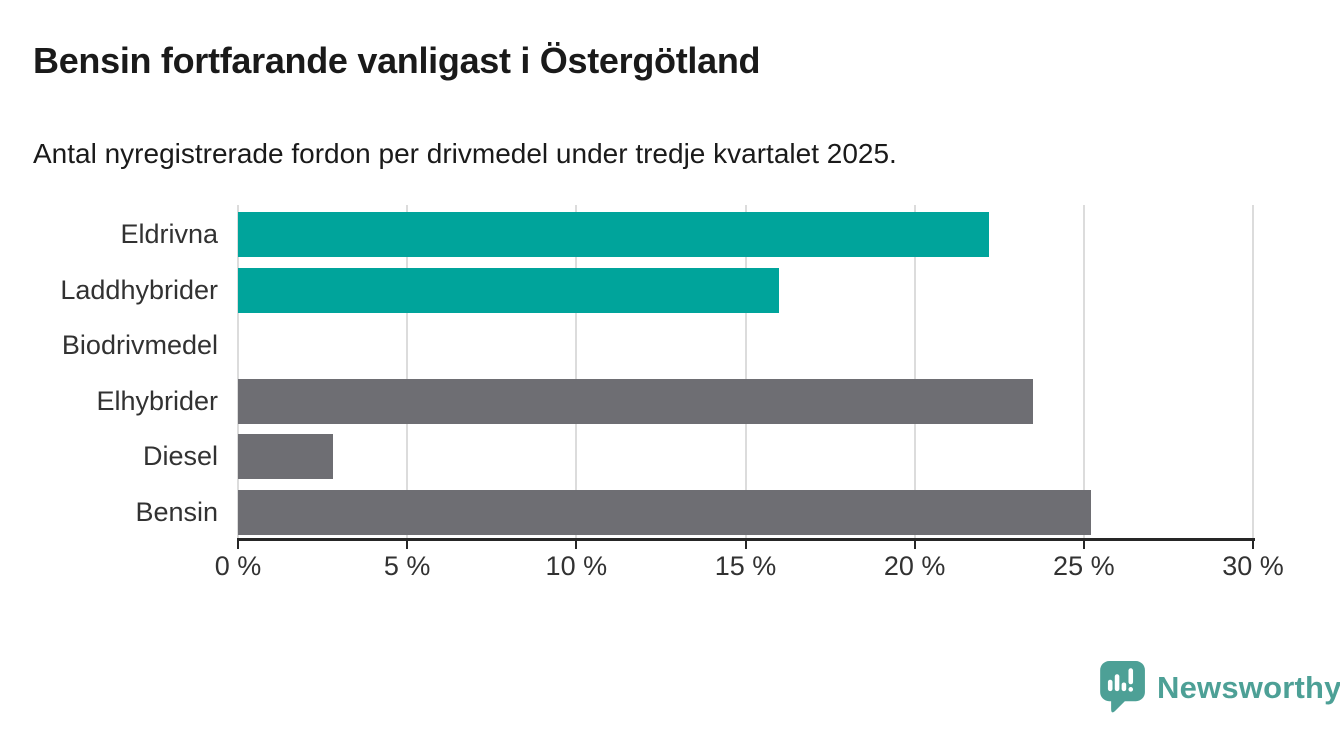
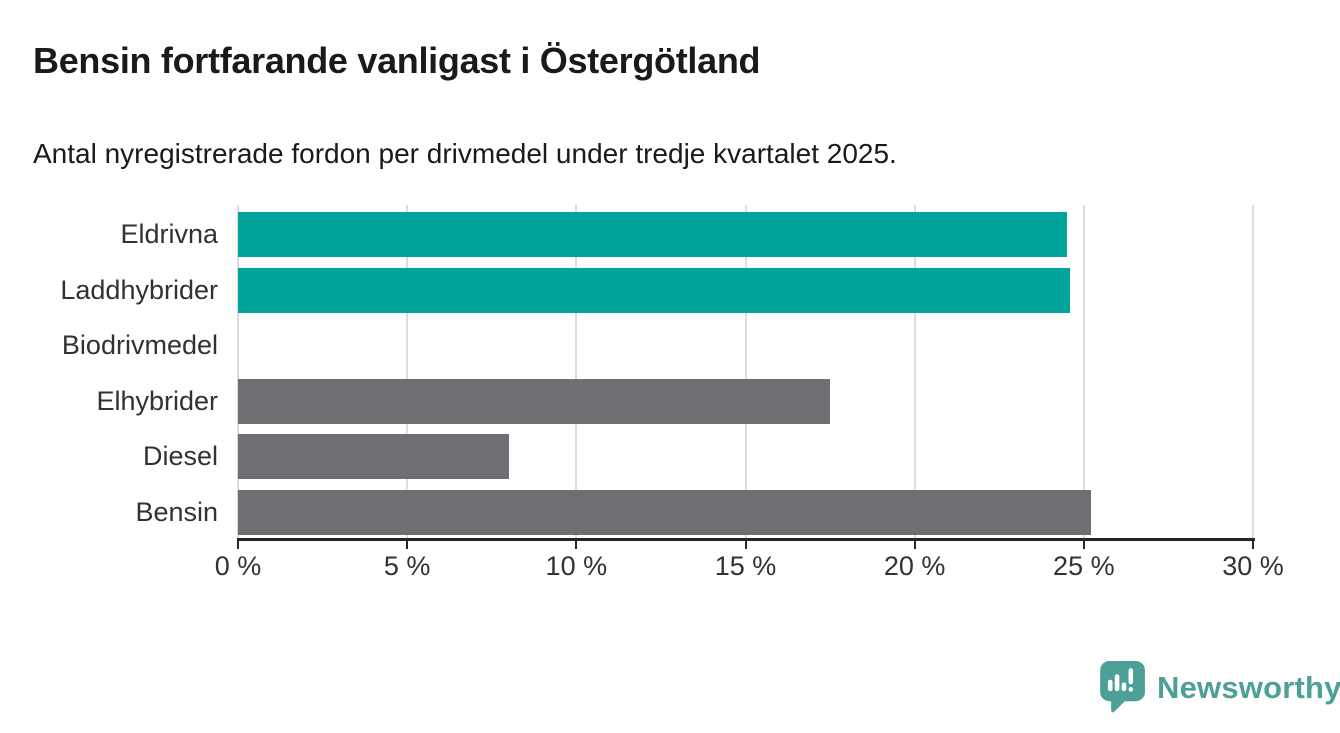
Eldrivna: 22.2% -> 24.5%
Laddhybrider: 16.0% -> 24.6%
Elhybrider: 23.5% -> 17.5%
Diesel: 2.8% -> 8.0%
